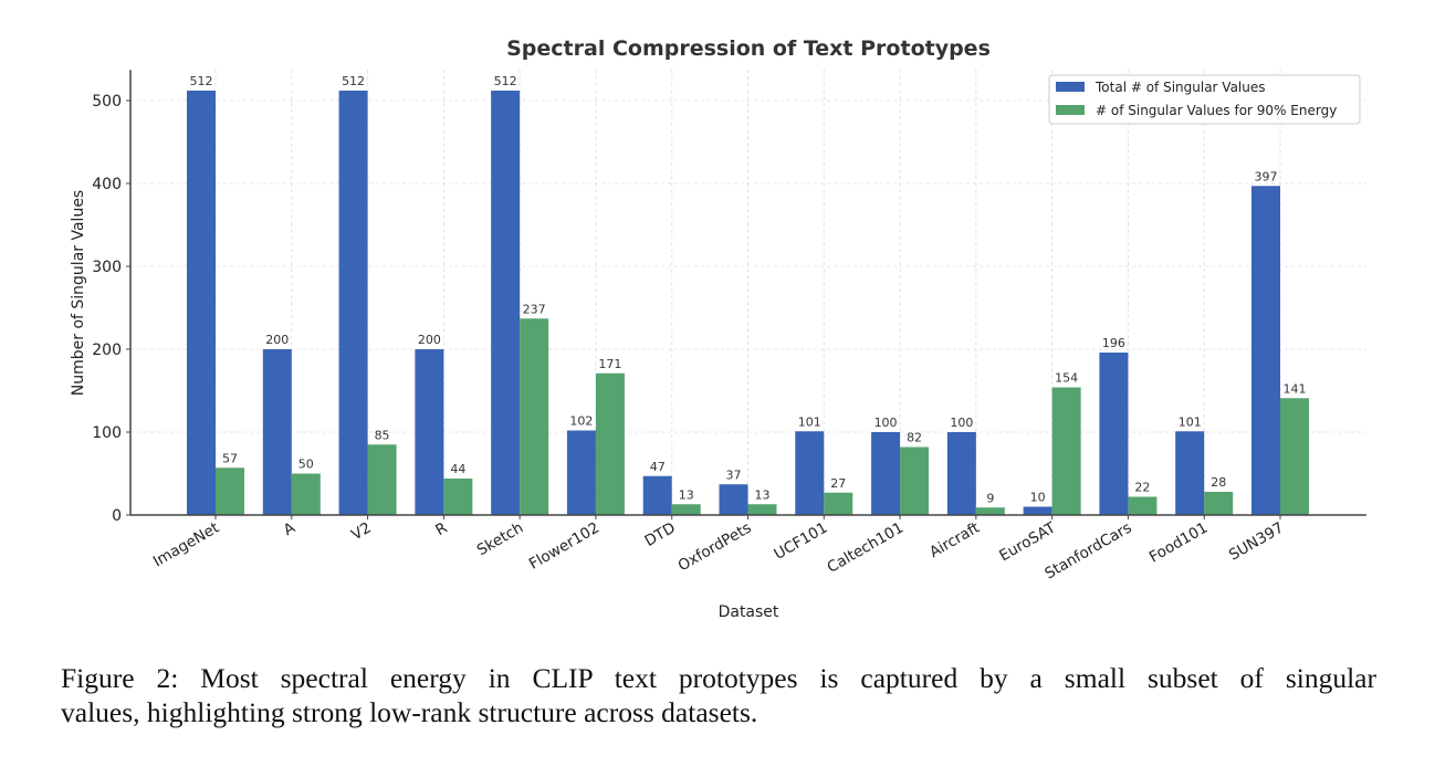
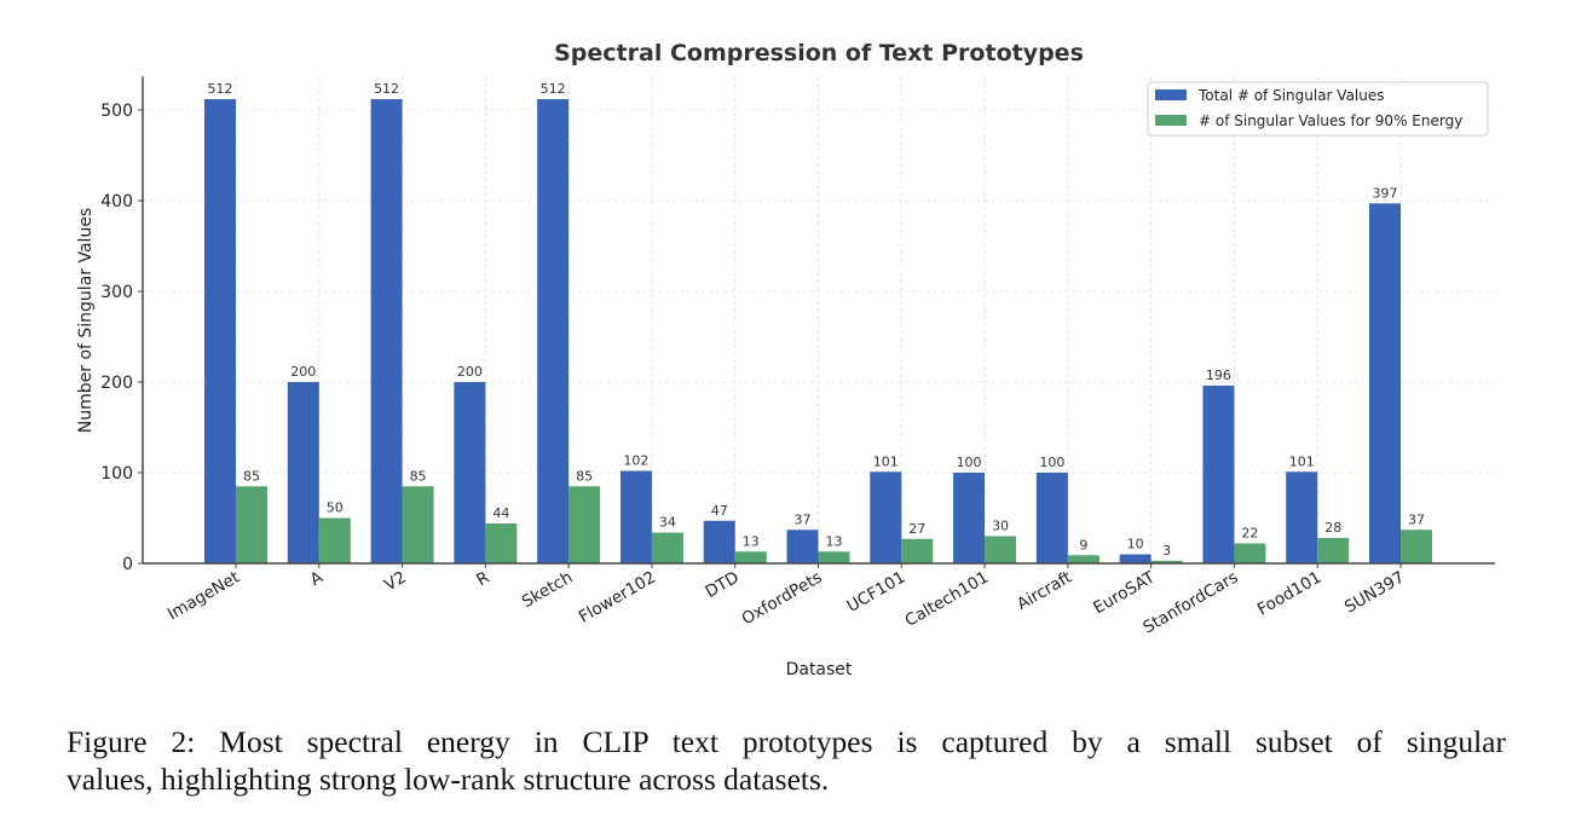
# of Singular Values for 90% Energy/ImageNet: 57 -> 85
# of Singular Values for 90% Energy/Sketch: 237 -> 85
# of Singular Values for 90% Energy/Flower102: 171 -> 34
# of Singular Values for 90% Energy/Caltech101: 82 -> 30
# of Singular Values for 90% Energy/EuroSAT: 154 -> 3
# of Singular Values for 90% Energy/SUN397: 141 -> 37
